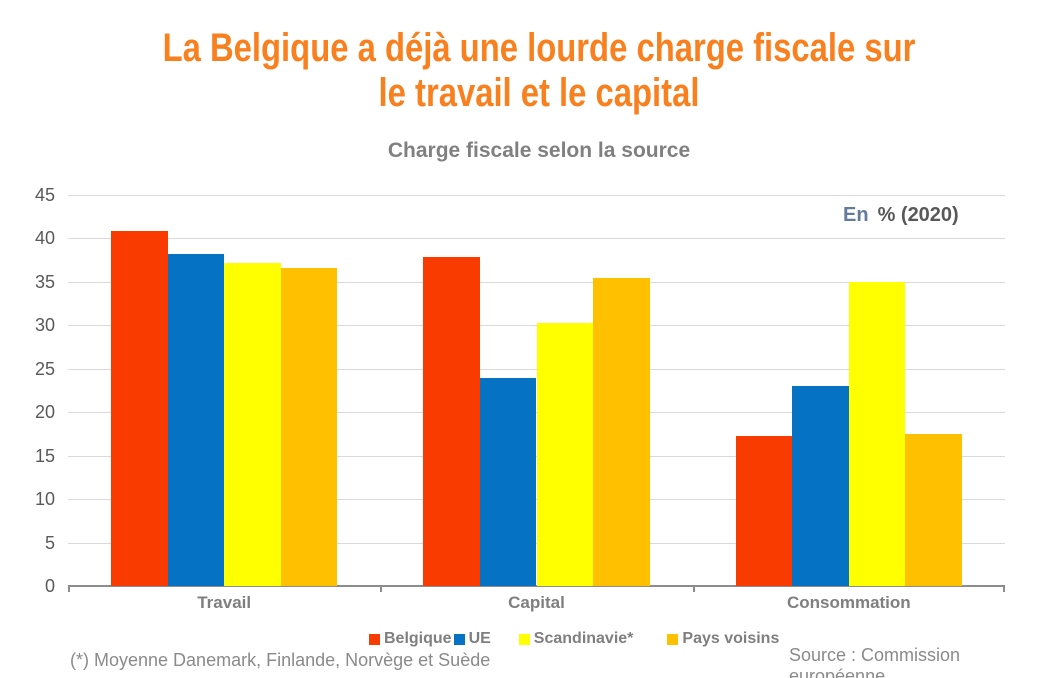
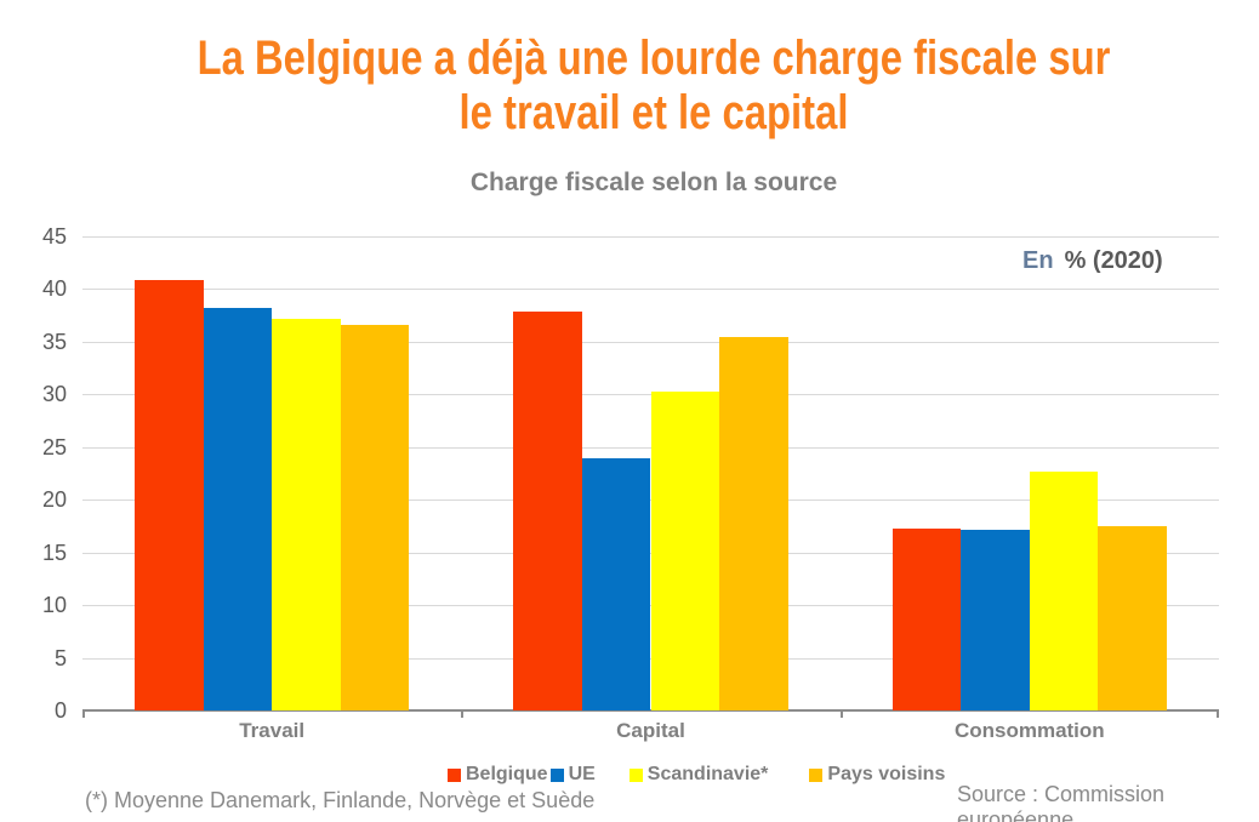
UE/Consommation: 23 -> 17
Scandinavie*/Consommation: 35 -> 23
